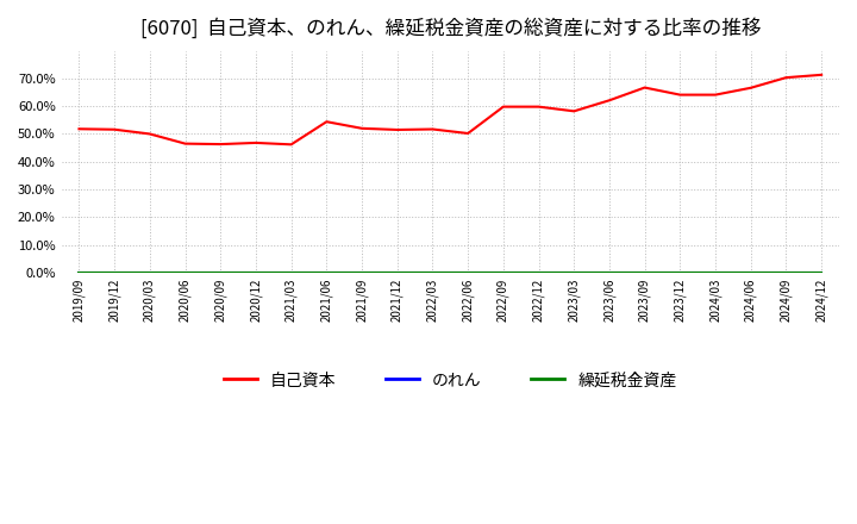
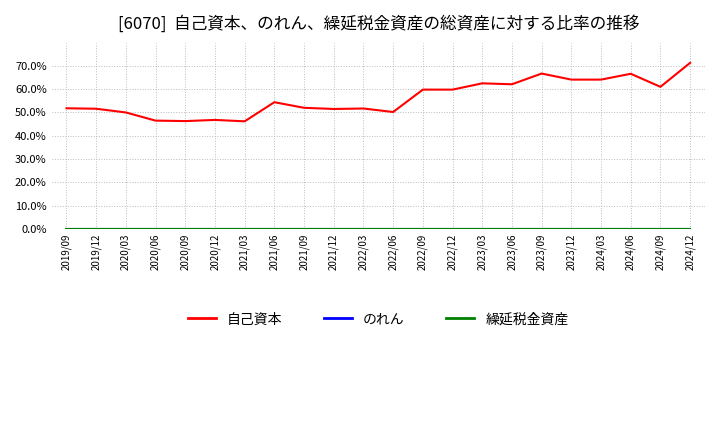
自己資本/2023/03: 58.2% -> 62.5%
自己資本/2024/09: 70.3% -> 61.0%
